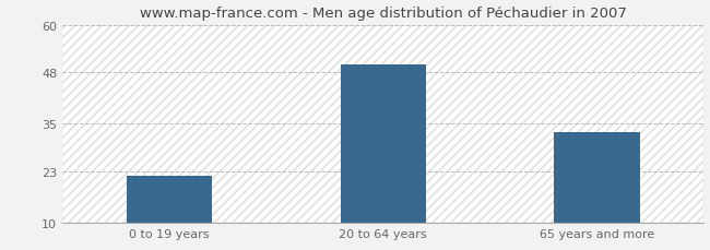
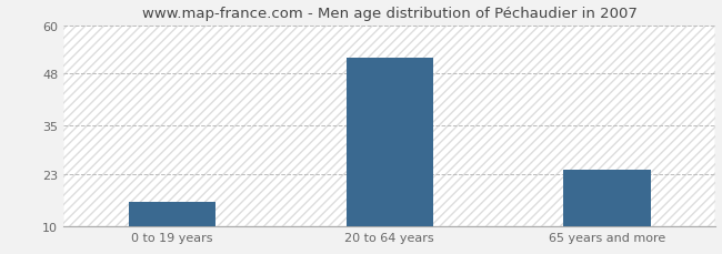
0 to 19 years: 22 -> 16
20 to 64 years: 50 -> 52
65 years and more: 33 -> 24
